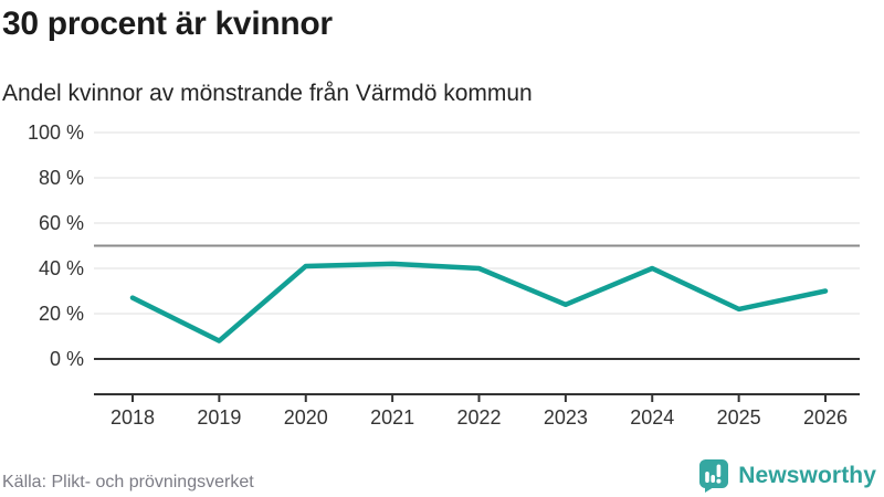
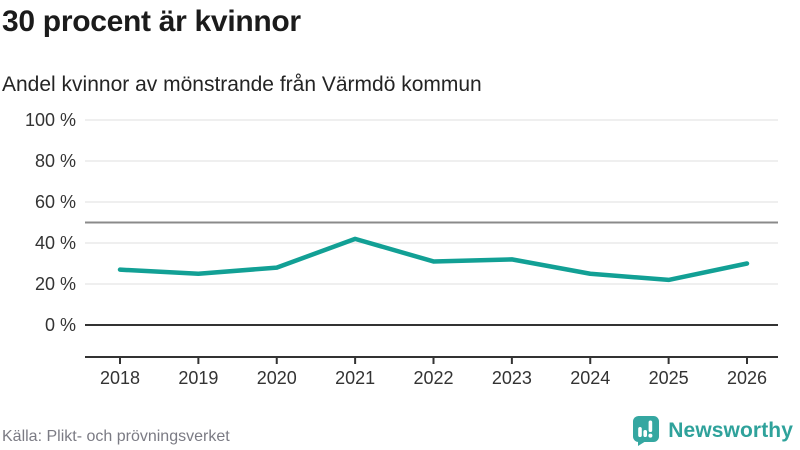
2019: 8% -> 25%
2020: 41% -> 28%
2022: 40% -> 31%
2023: 24% -> 32%
2024: 40% -> 25%
